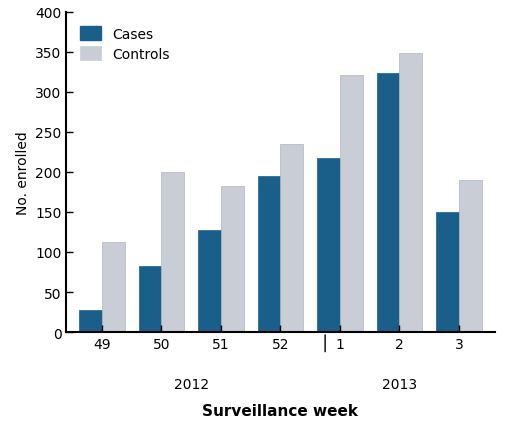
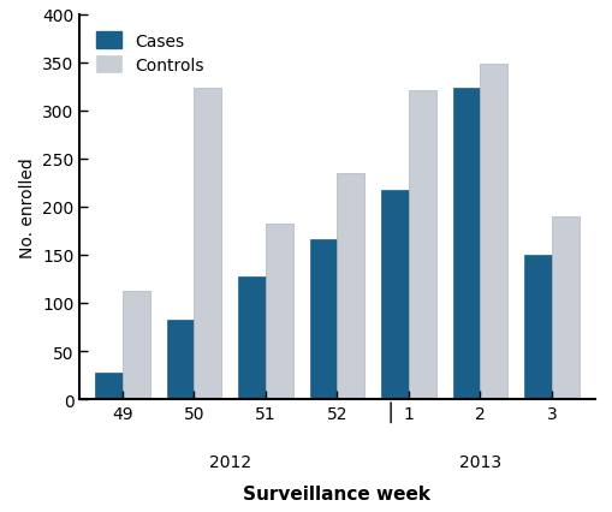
Controls/50: 200 -> 324
Cases/52: 195 -> 166
